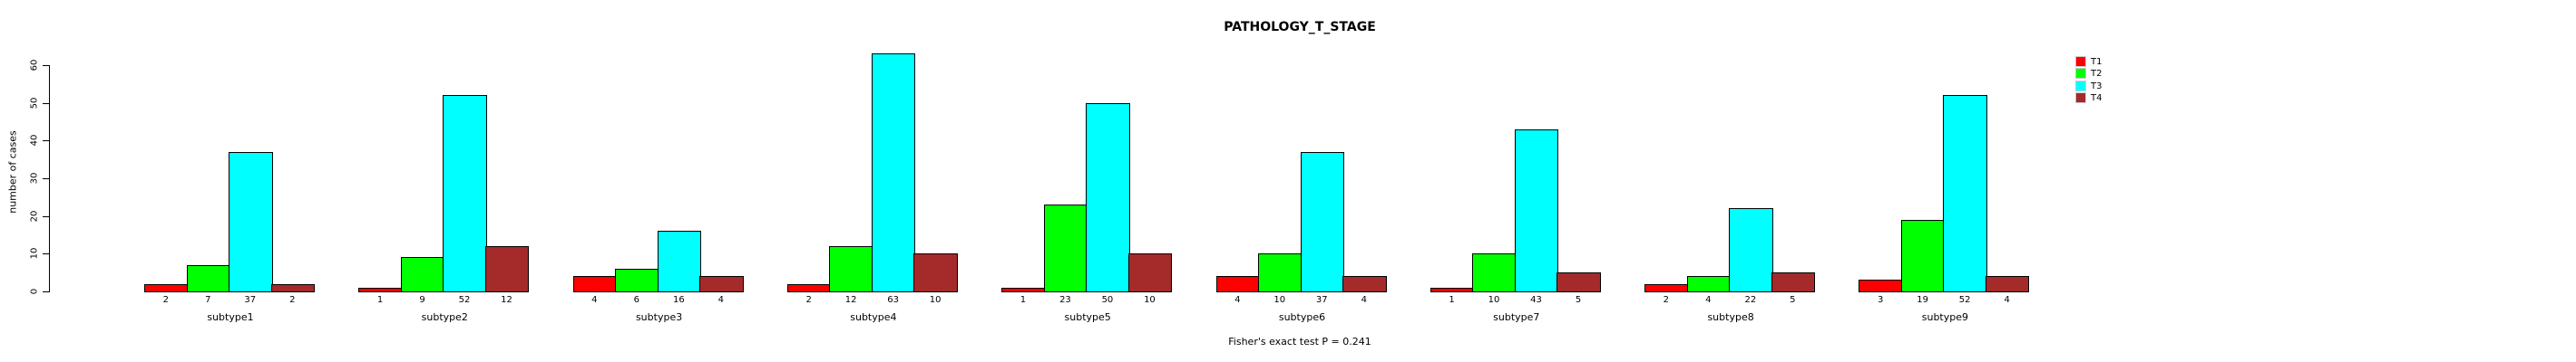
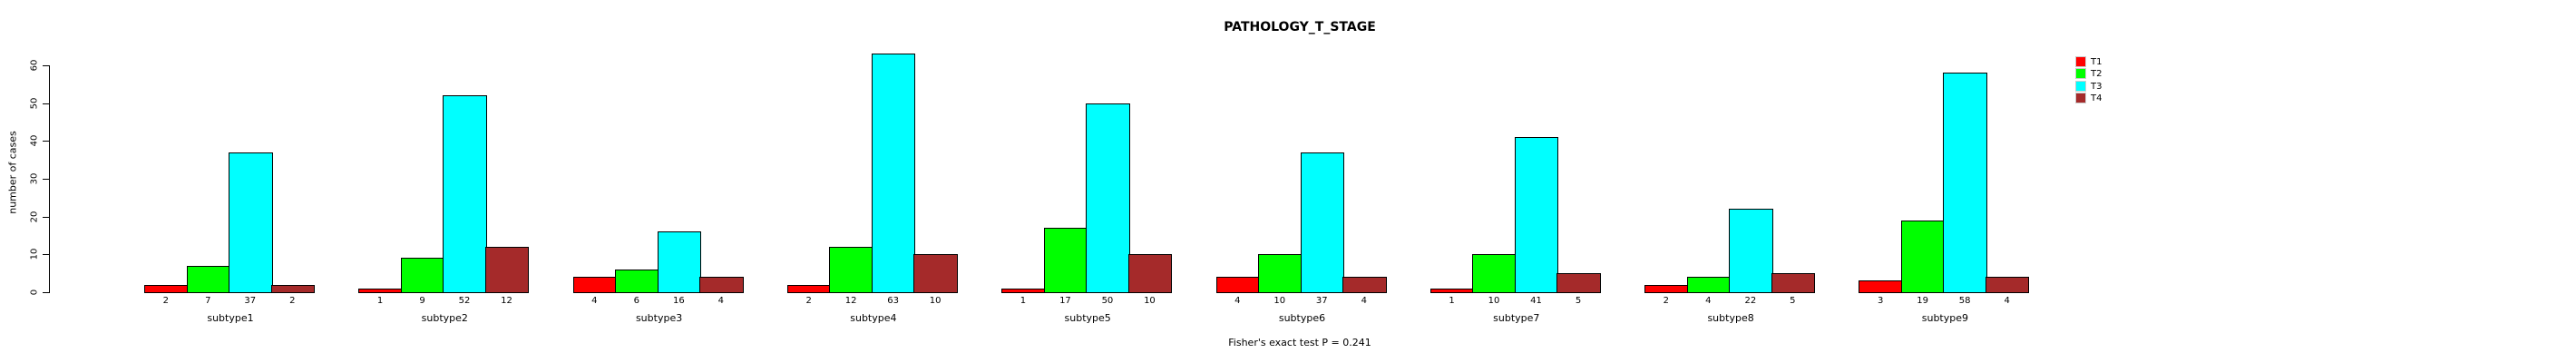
T2/subtype5: 23 -> 17
T3/subtype7: 43 -> 41
T3/subtype9: 52 -> 58
